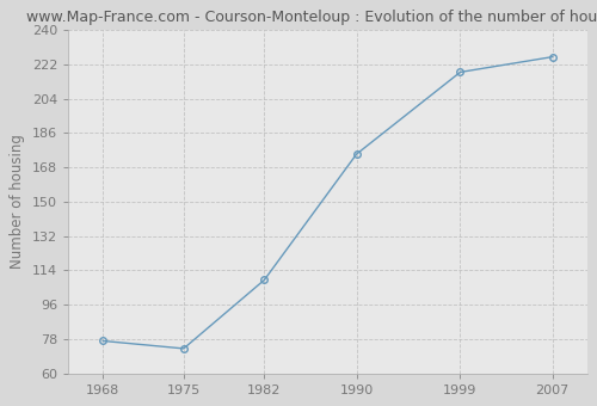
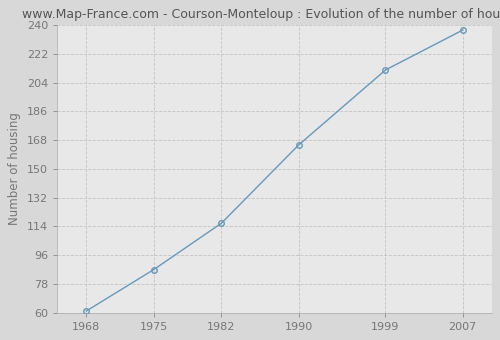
1968: 77 -> 61
1975: 73 -> 87
1982: 109 -> 116
1990: 175 -> 165
1999: 218 -> 212
2007: 226 -> 237
